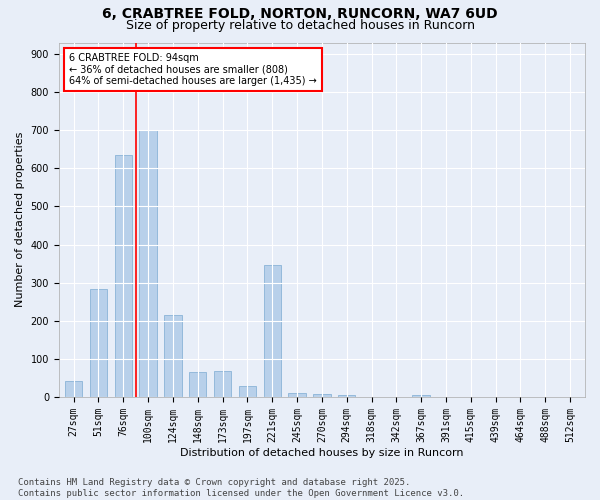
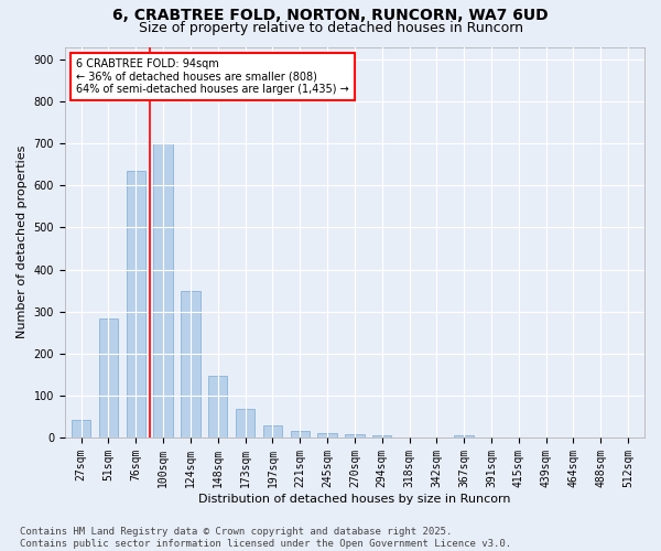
124sqm: 215 -> 350
148sqm: 65 -> 147
221sqm: 345 -> 15
